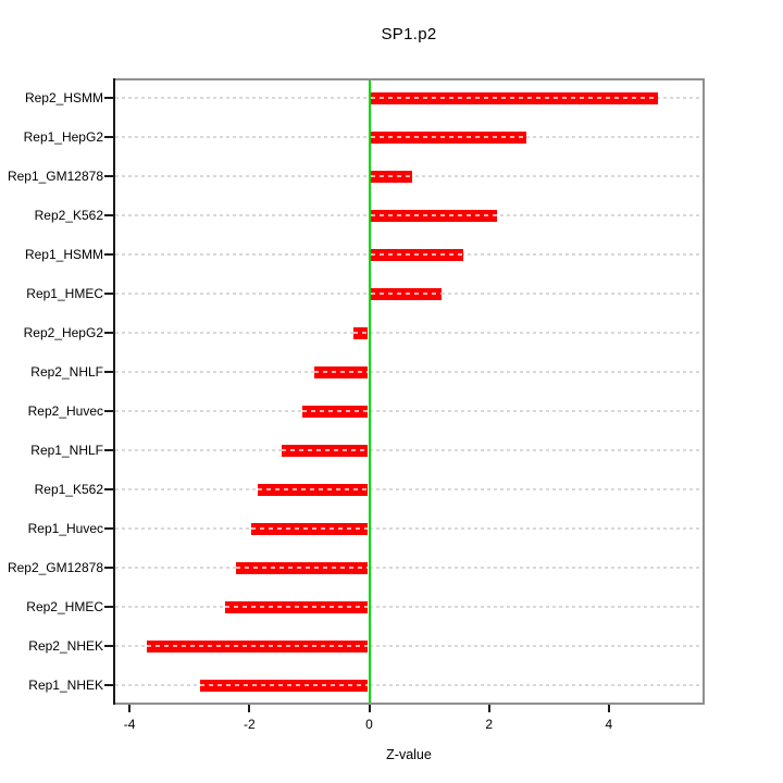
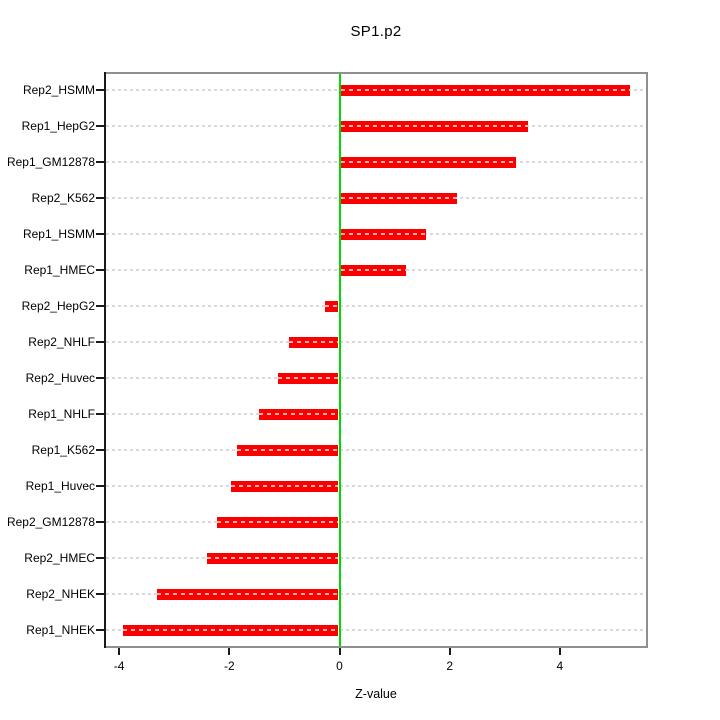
Rep2_HSMM: 4.8 -> 5.2
Rep1_HepG2: 2.6 -> 3.4
Rep1_GM12878: 0.7 -> 3.2
Rep2_NHEK: -3.7 -> -3.3
Rep1_NHEK: -2.8 -> -3.9
